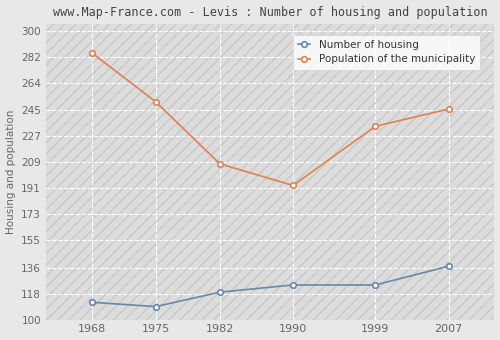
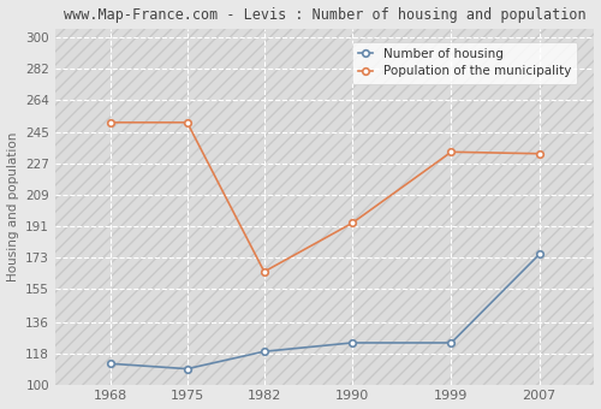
Population of the municipality/1968: 285 -> 251
Population of the municipality/1982: 208 -> 165
Number of housing/2007: 137 -> 175
Population of the municipality/2007: 246 -> 233
